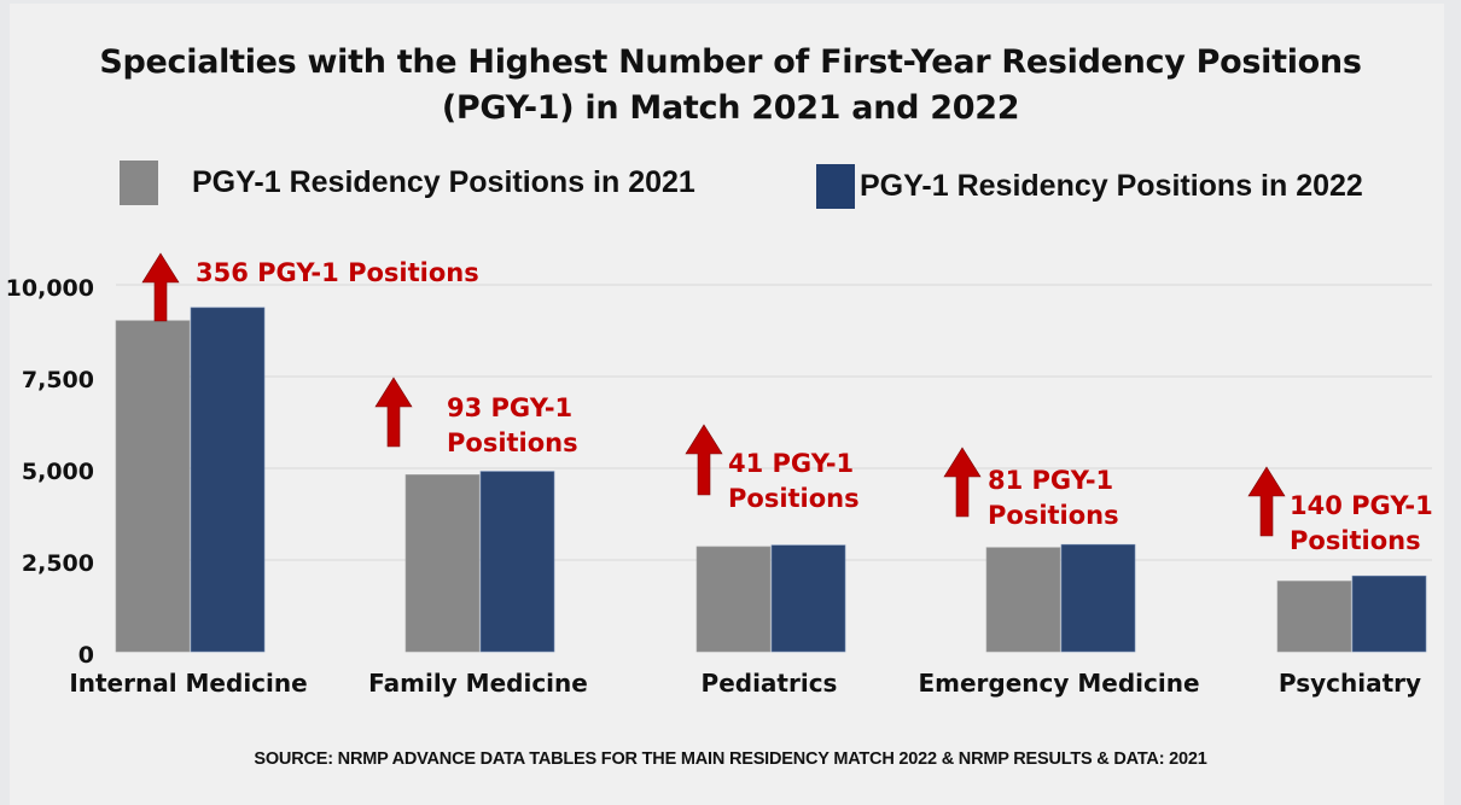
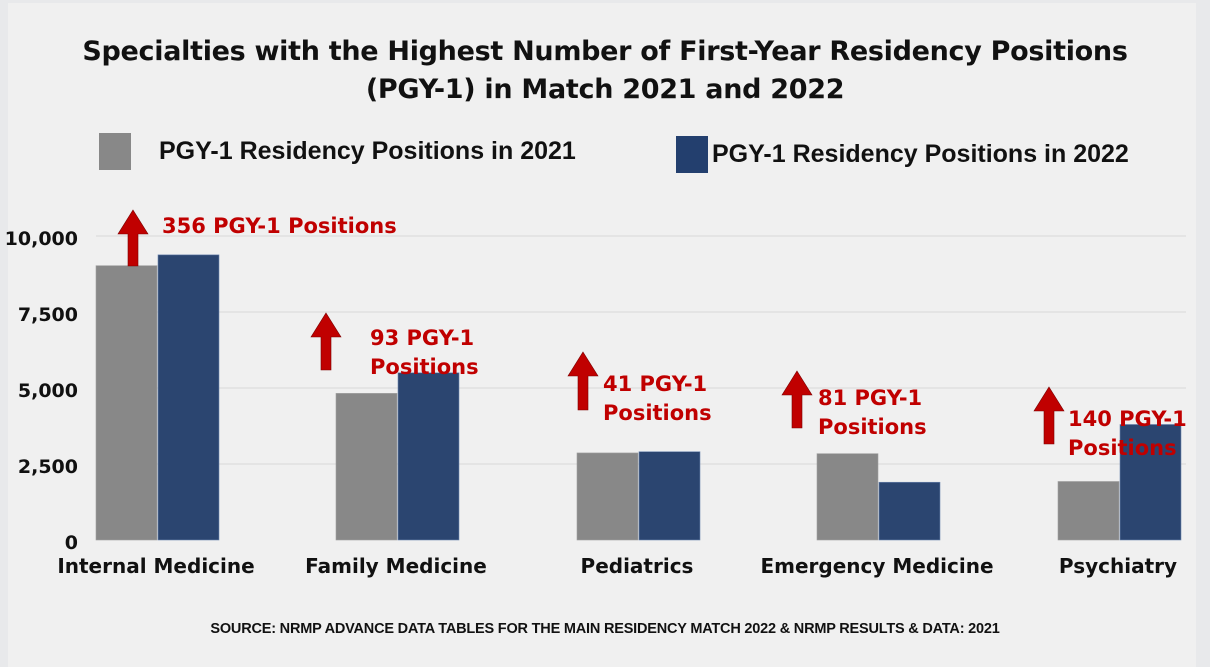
PGY-1 Residency Positions in 2022/Family Medicine: 4900 -> 5500
PGY-1 Residency Positions in 2022/Emergency Medicine: 2900 -> 1900
PGY-1 Residency Positions in 2022/Psychiatry: 2100 -> 3800
